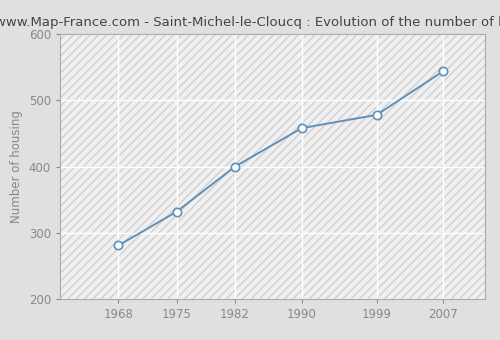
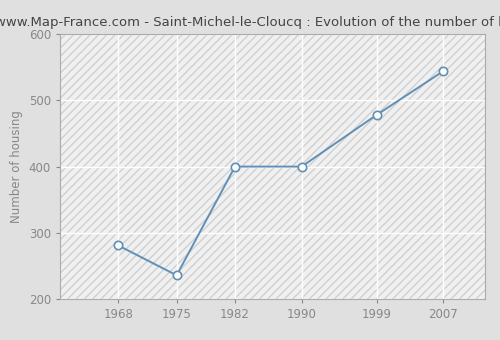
1975: 332 -> 236
1990: 458 -> 400
